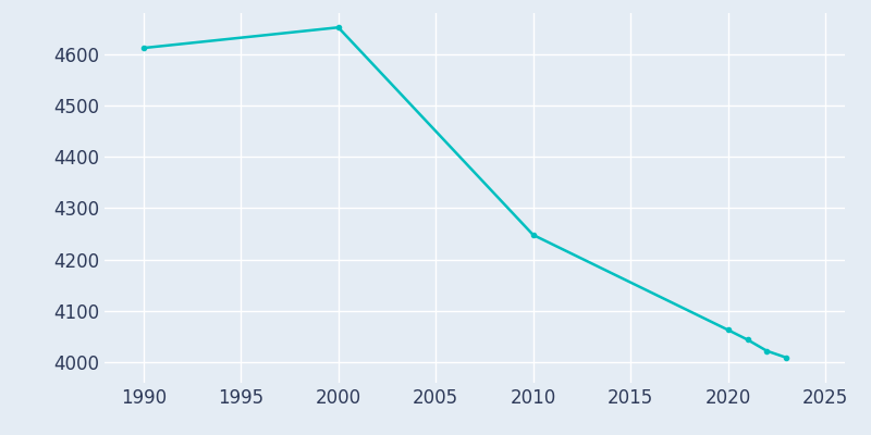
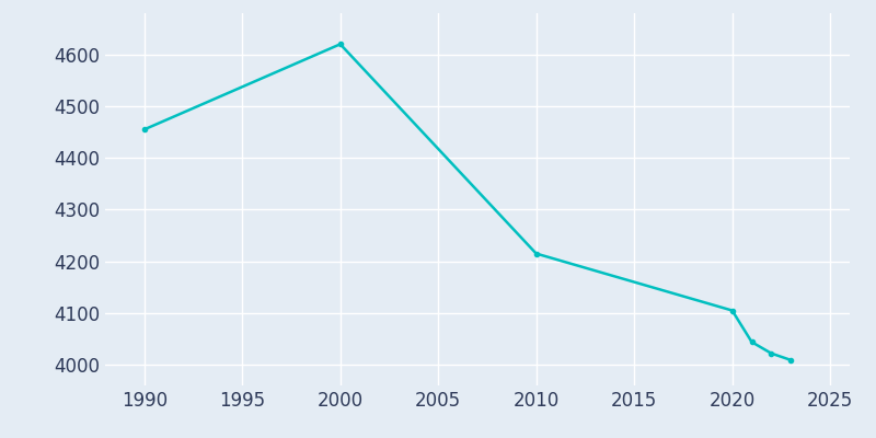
1990: 4612 -> 4455
2000: 4652 -> 4620
2010: 4248 -> 4215
2020: 4063 -> 4105
